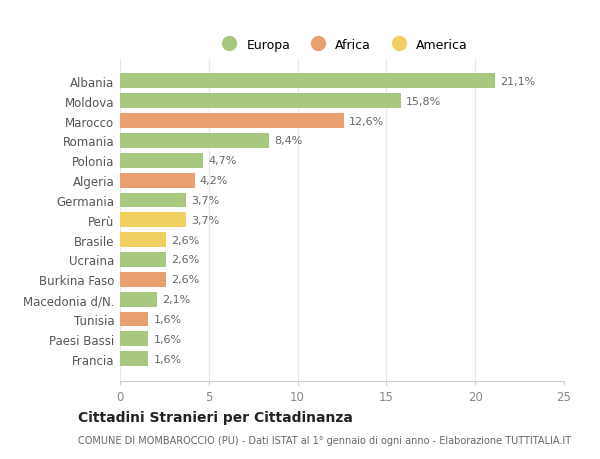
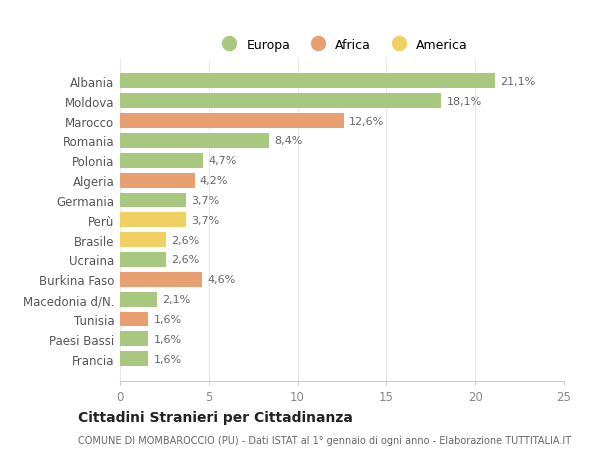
Moldova: 15,8% -> 18,1%
Burkina Faso: 2,6% -> 4,6%
